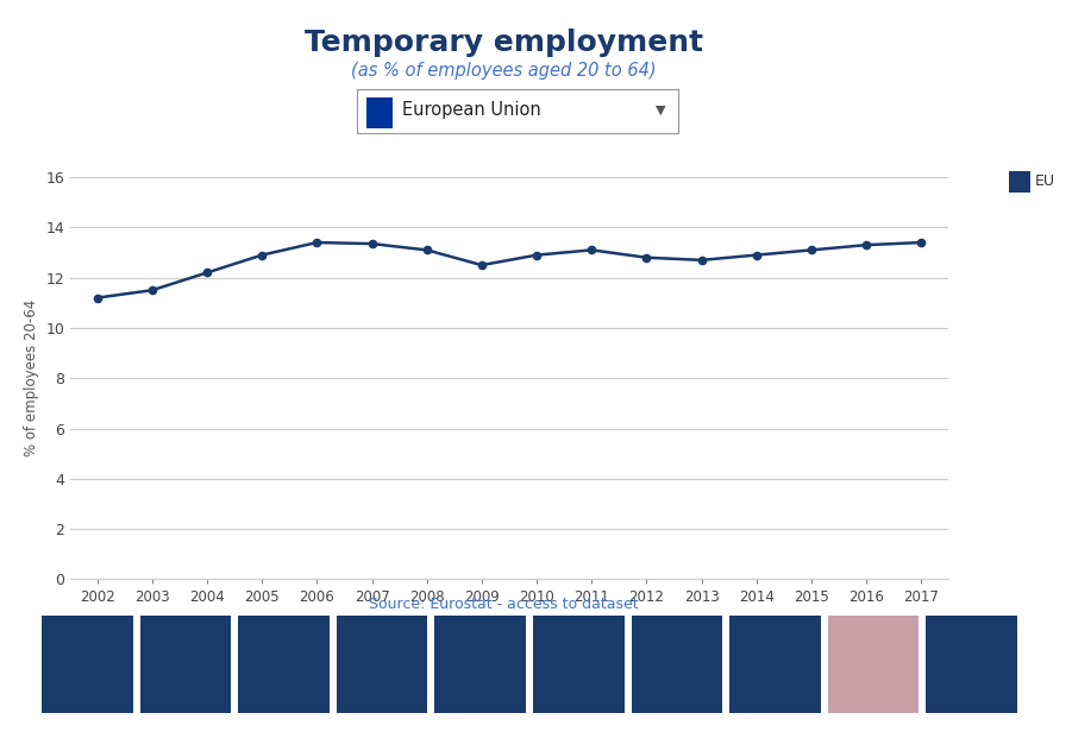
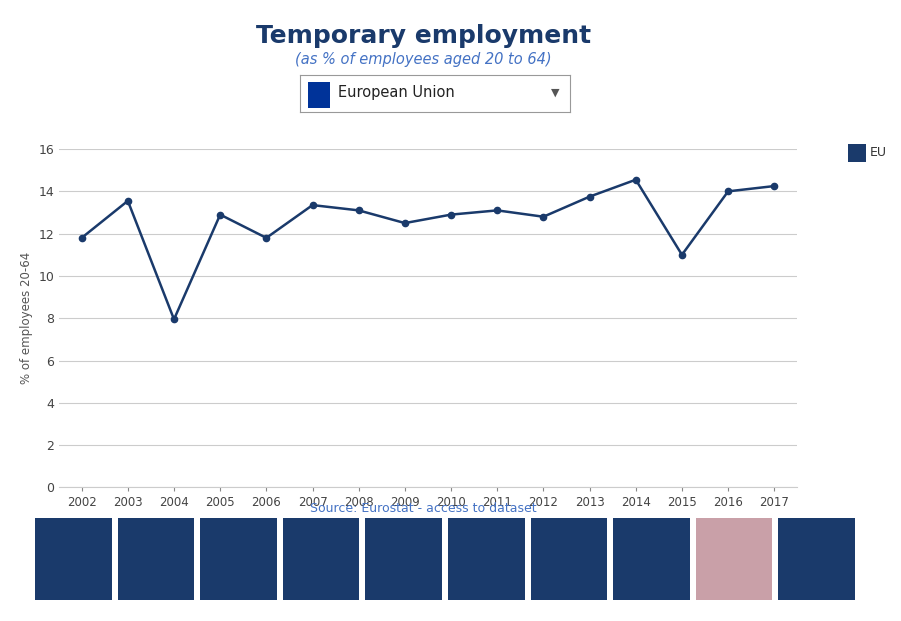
2002: 11.20 -> 11.80
2003: 11.50 -> 13.55
2004: 12.20 -> 7.95
2006: 13.40 -> 11.80
2013: 12.70 -> 13.75
2014: 12.90 -> 14.55
2015: 13.10 -> 11.00
2016: 13.30 -> 14.00
2017: 13.40 -> 14.25
